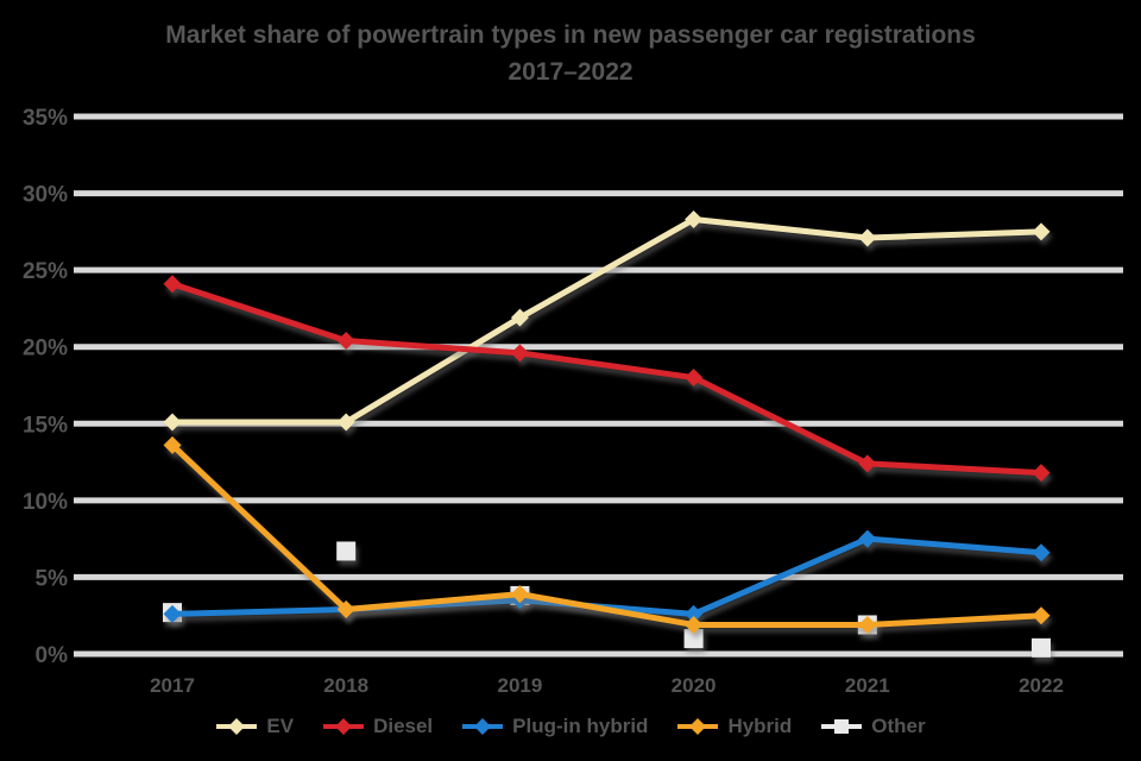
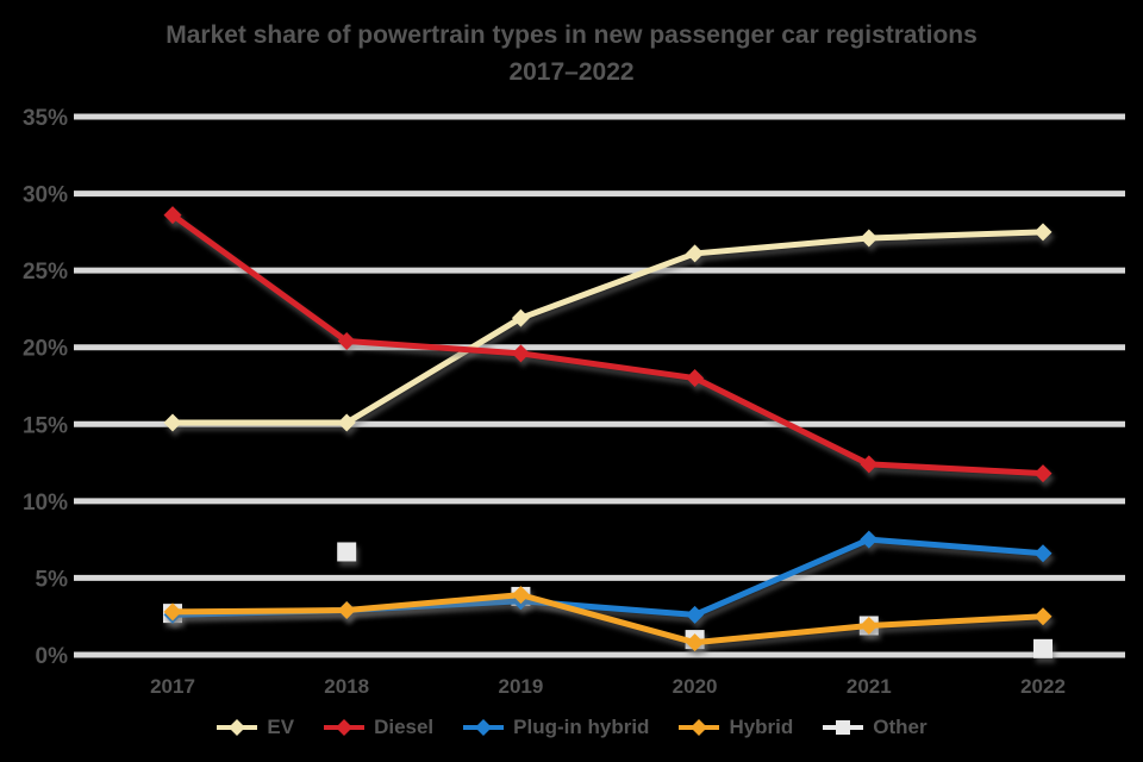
Diesel/2017: 24.1% -> 28.6%
Hybrid/2017: 13.6% -> 2.8%
EV/2020: 28.3% -> 26.1%
Hybrid/2020: 1.9% -> 0.8%
